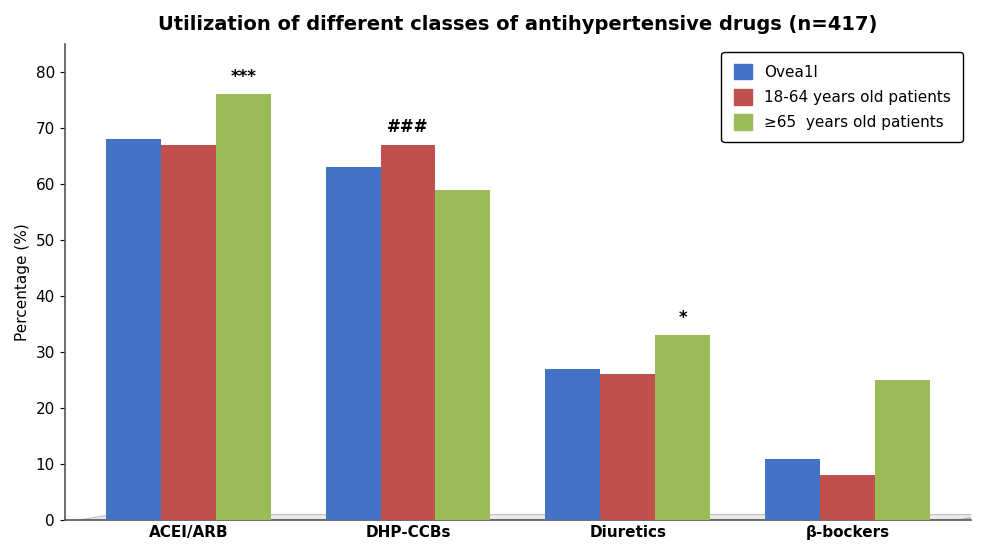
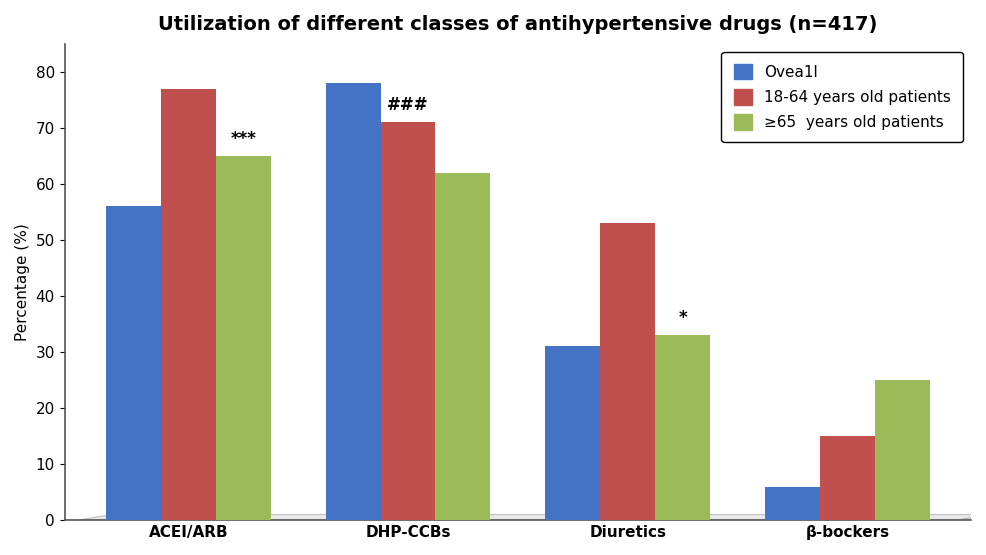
Ovea1l/ACEI/ARB: 68 -> 56
18-64 years old patients/ACEI/ARB: 67 -> 77
≥65 years old patients/ACEI/ARB: 76 -> 65
Ovea1l/DHP-CCBs: 63 -> 78
18-64 years old patients/DHP-CCBs: 67 -> 71
≥65 years old patients/DHP-CCBs: 59 -> 62
Ovea1l/Diuretics: 27 -> 31
18-64 years old patients/Diuretics: 26 -> 53
Ovea1l/β-bockers: 11 -> 6
18-64 years old patients/β-bockers: 8 -> 15
